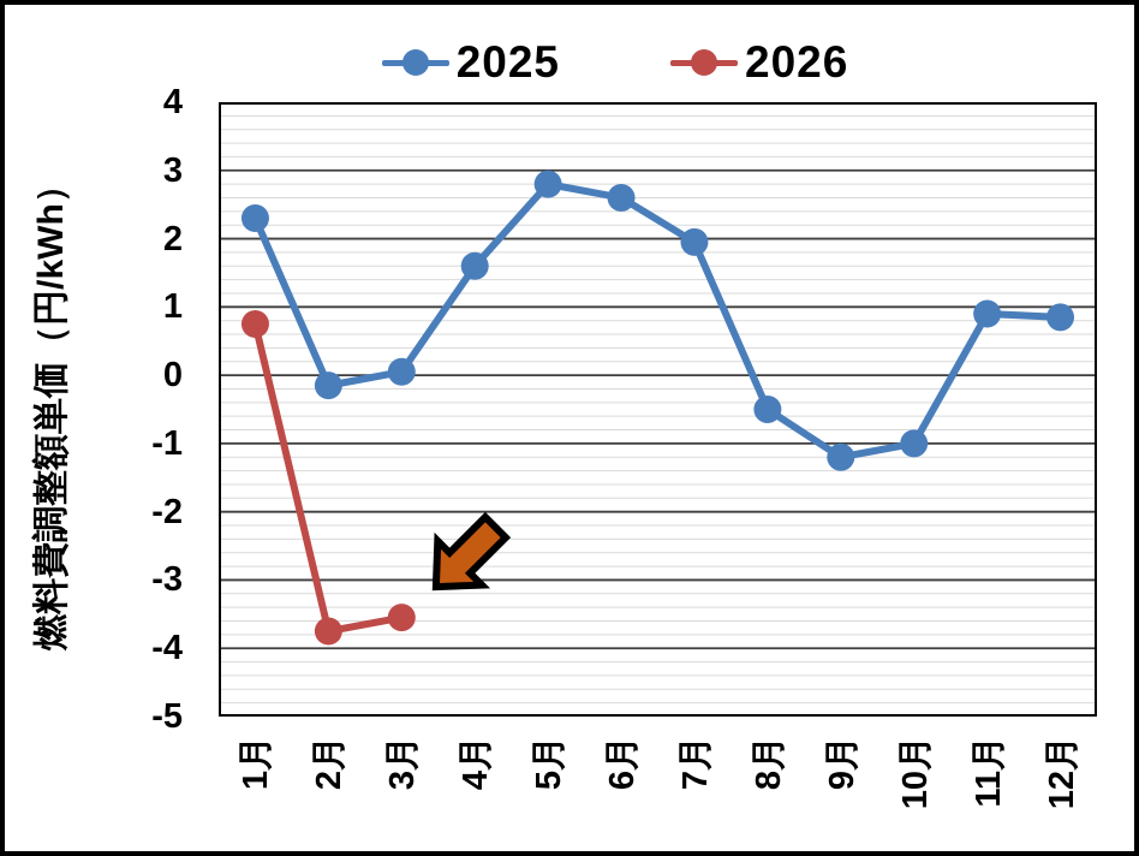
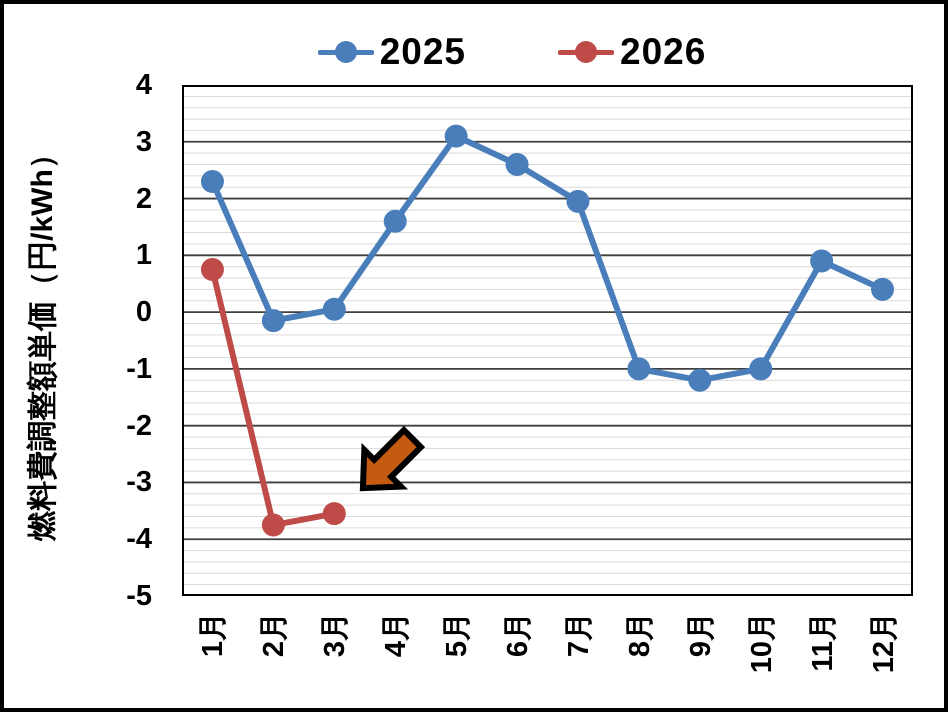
2025/5月: 2.8 -> 3.1
2025/8月: -0.5 -> -1.0
2025/12月: 0.8 -> 0.4
